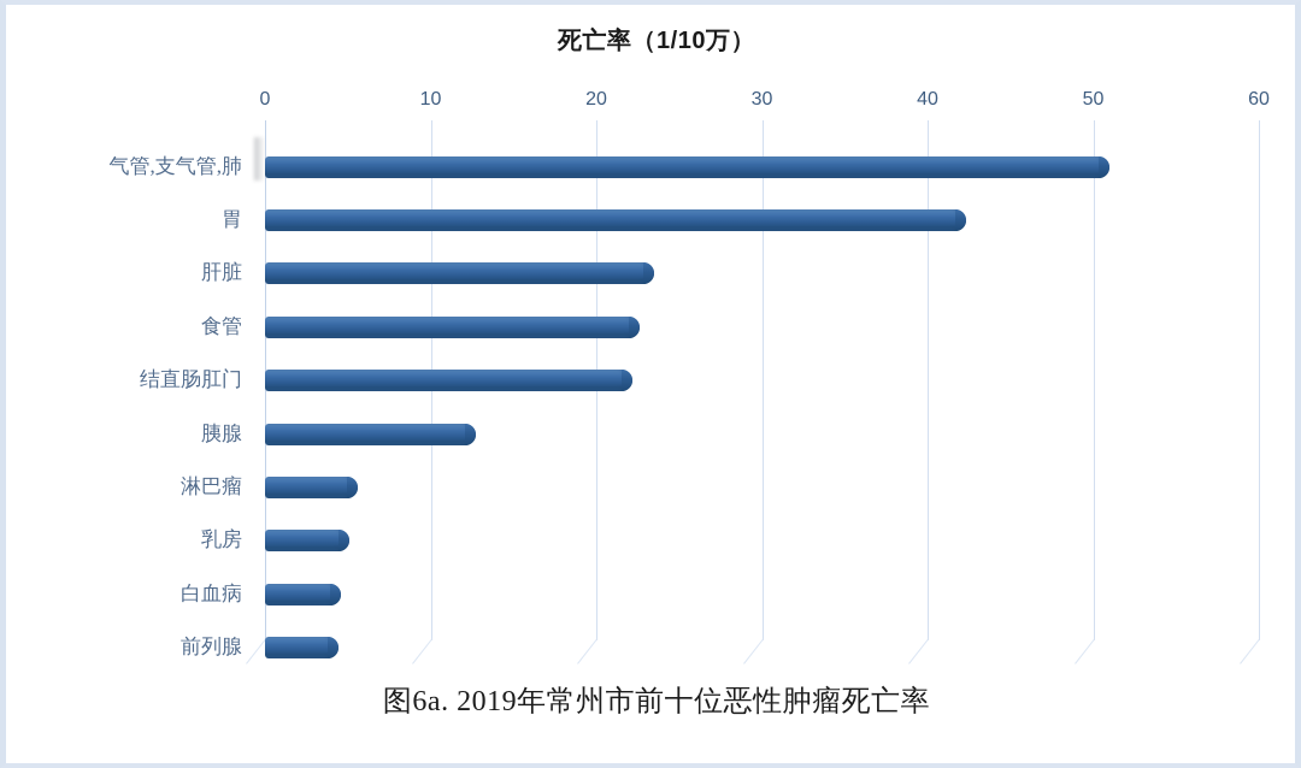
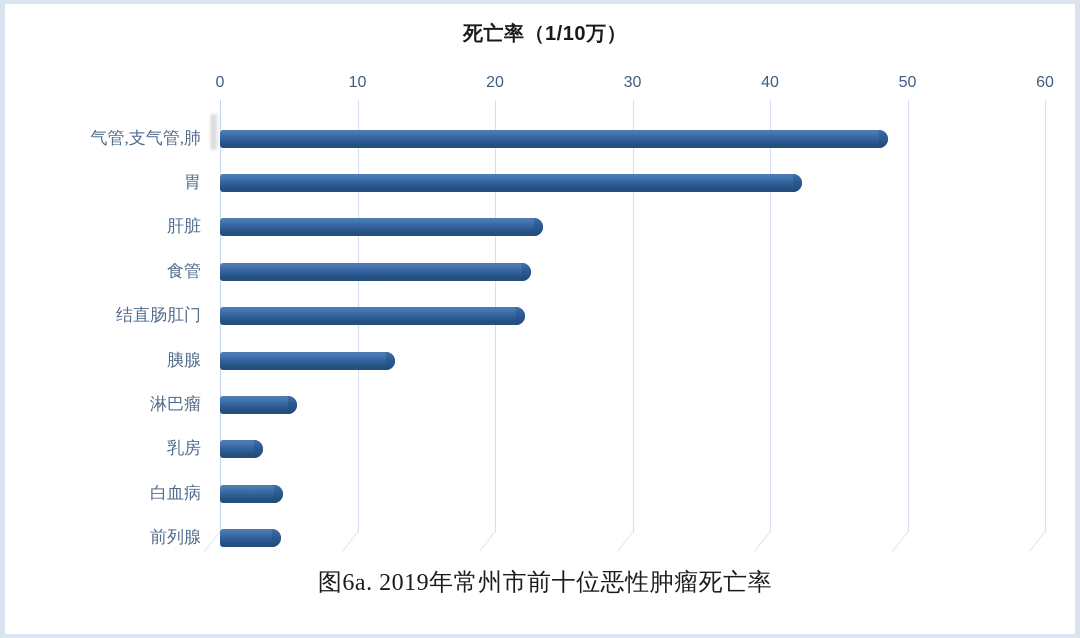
气管,支气管,肺: 51.0 -> 48.6
乳房: 5.1 -> 3.1
